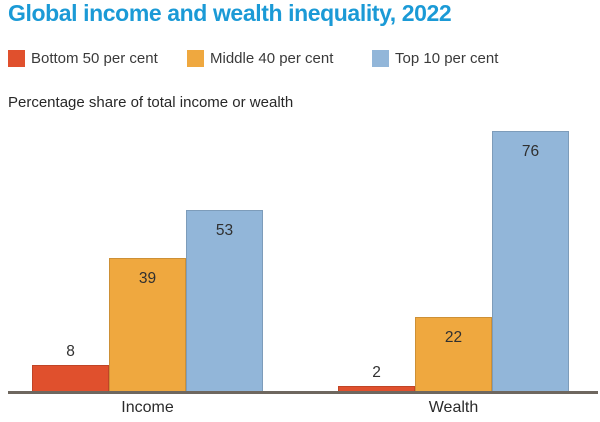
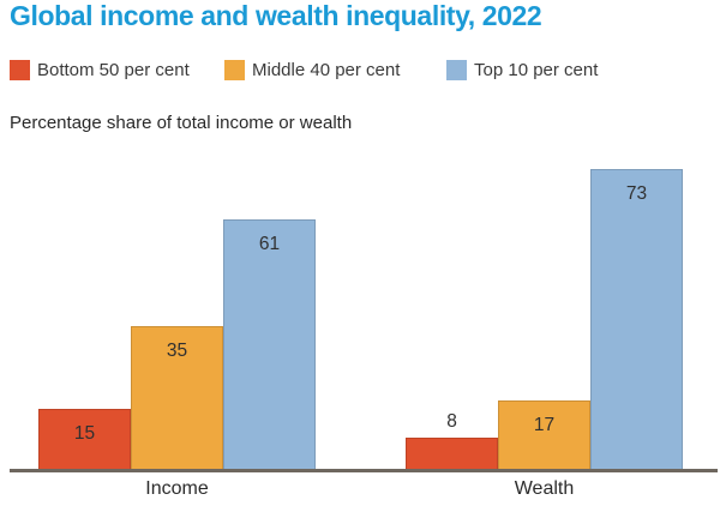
Bottom 50 per cent/Income: 8 -> 15
Middle 40 per cent/Income: 39 -> 35
Top 10 per cent/Income: 53 -> 61
Bottom 50 per cent/Wealth: 2 -> 8
Middle 40 per cent/Wealth: 22 -> 17
Top 10 per cent/Wealth: 76 -> 73
